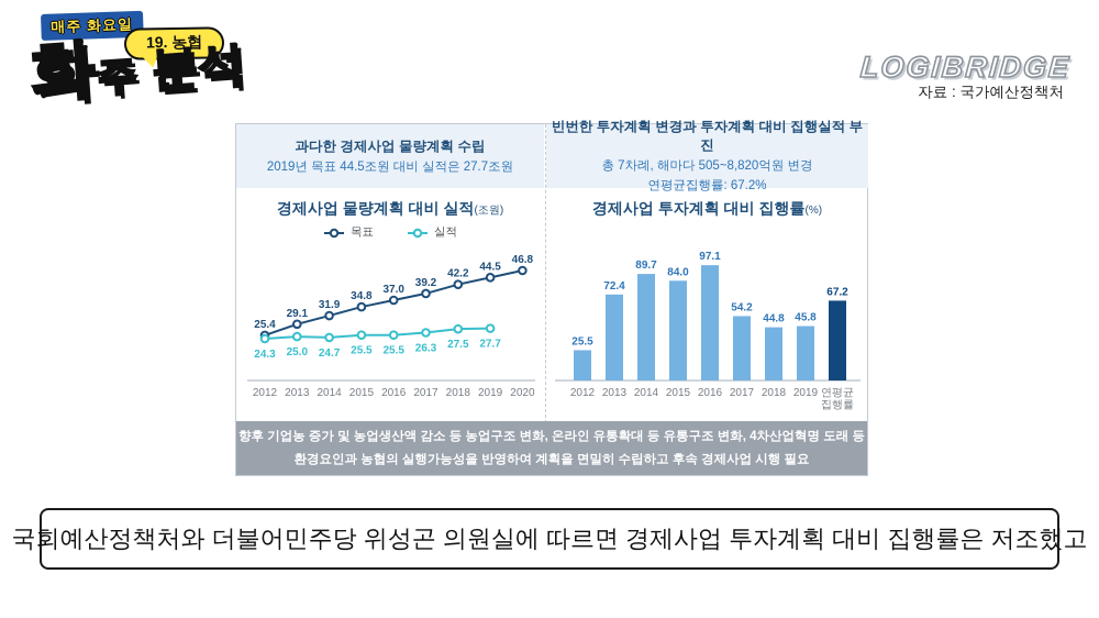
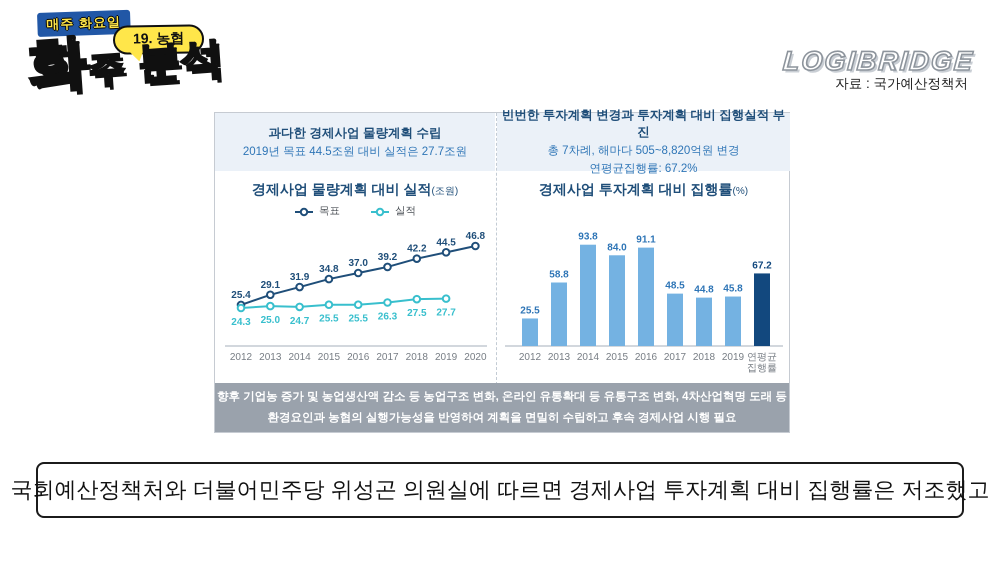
경제사업 투자계획 대비 집행률/2013: 72.4 -> 58.8
경제사업 투자계획 대비 집행률/2014: 89.7 -> 93.8
경제사업 투자계획 대비 집행률/2016: 97.1 -> 91.1
경제사업 투자계획 대비 집행률/2017: 54.2 -> 48.5
